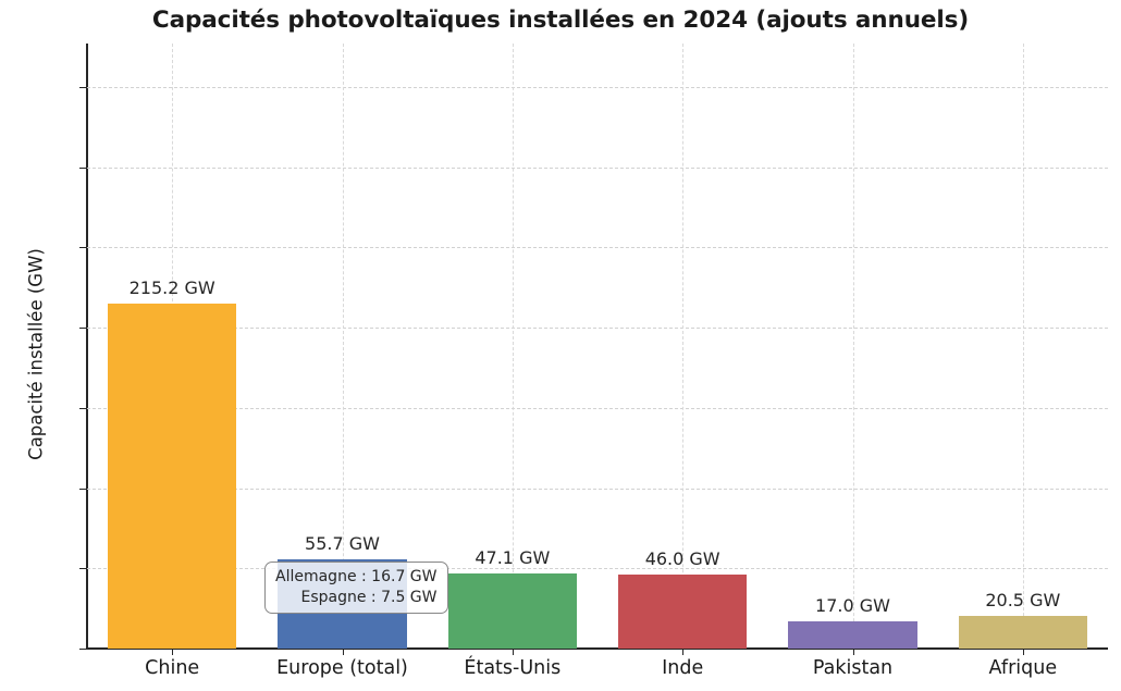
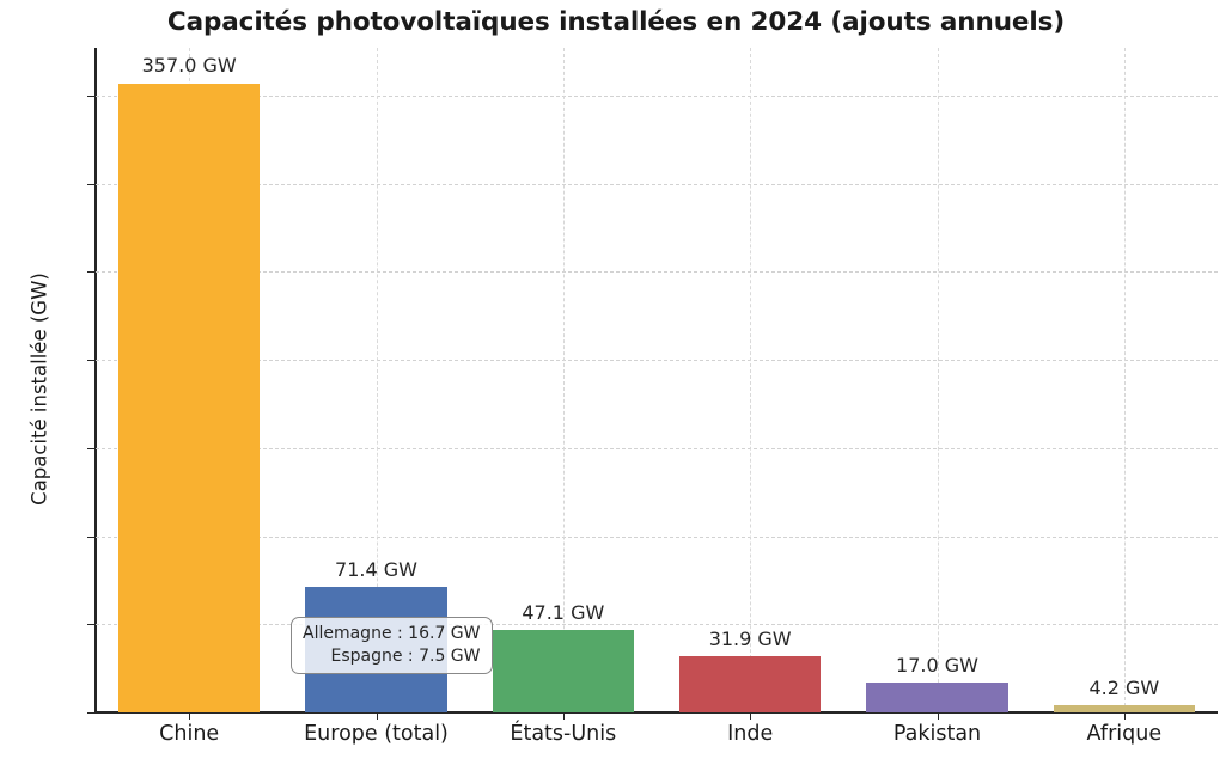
Chine: 215.2 -> 357.0
Europe (total): 55.7 -> 71.4
Inde: 46.0 -> 31.9
Afrique: 20.5 -> 4.2
